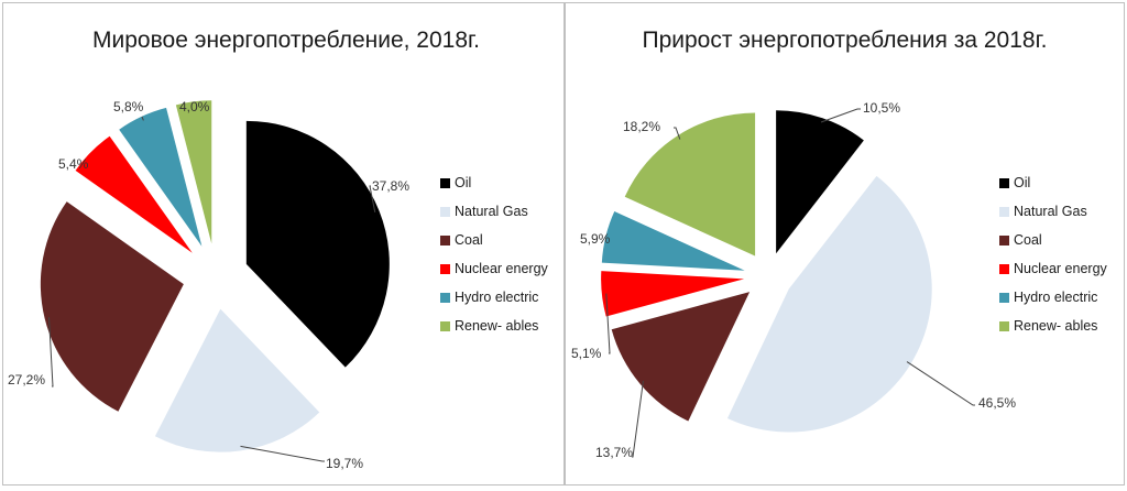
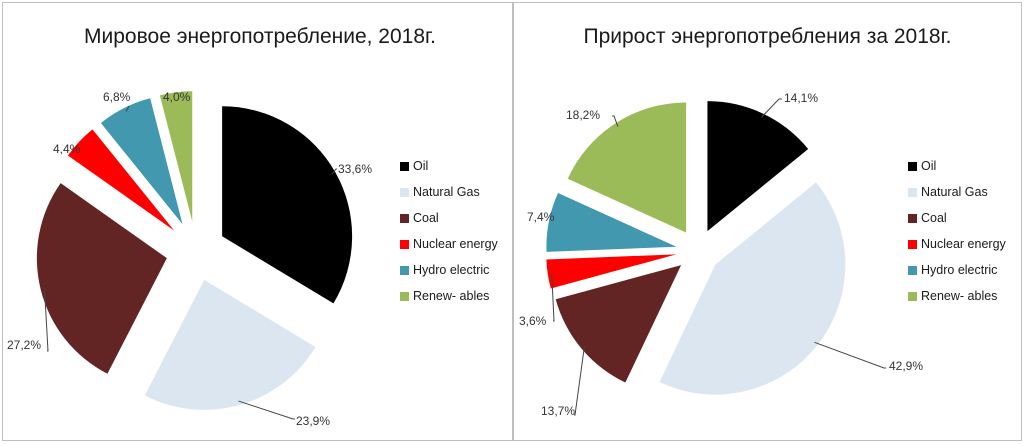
Мировое энергопотребление, 2018г./Oil: 37,8% -> 33,6%
Мировое энергопотребление, 2018г./Natural Gas: 19,7% -> 23,9%
Мировое энергопотребление, 2018г./Nuclear energy: 5,4% -> 4,4%
Мировое энергопотребление, 2018г./Hydro electric: 5,8% -> 6,8%
Прирост энергопотребления за 2018г./Oil: 10,5% -> 14,1%
Прирост энергопотребления за 2018г./Natural Gas: 46,5% -> 42,9%
Прирост энергопотребления за 2018г./Nuclear energy: 5,1% -> 3,6%
Прирост энергопотребления за 2018г./Hydro electric: 5,9% -> 7,4%
